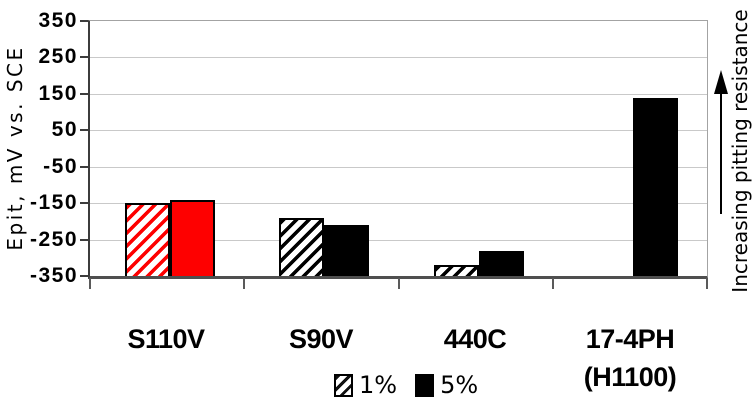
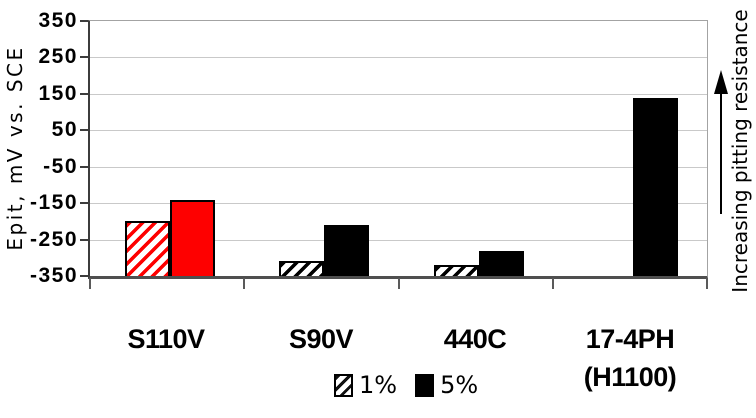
1%/S110V: -150 -> -200
1%/S90V: -190 -> -310
